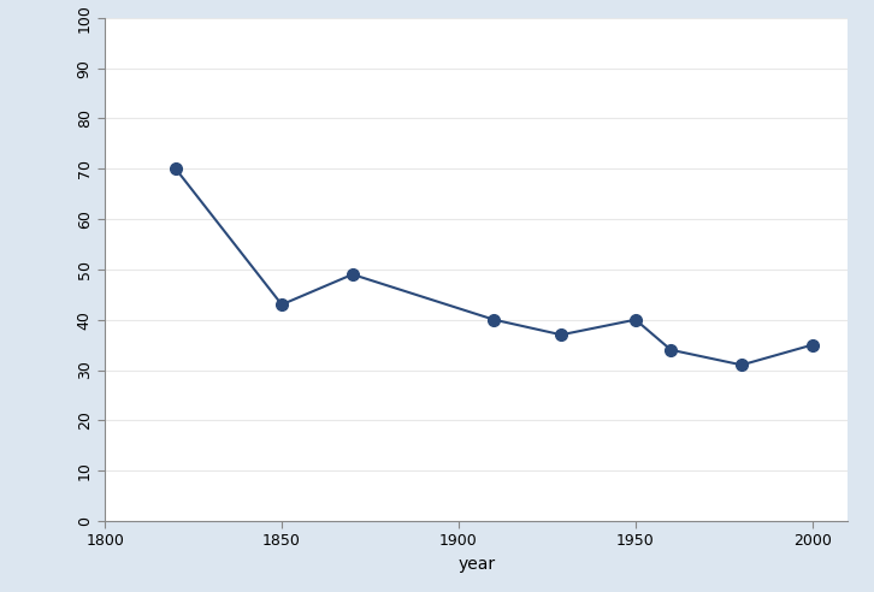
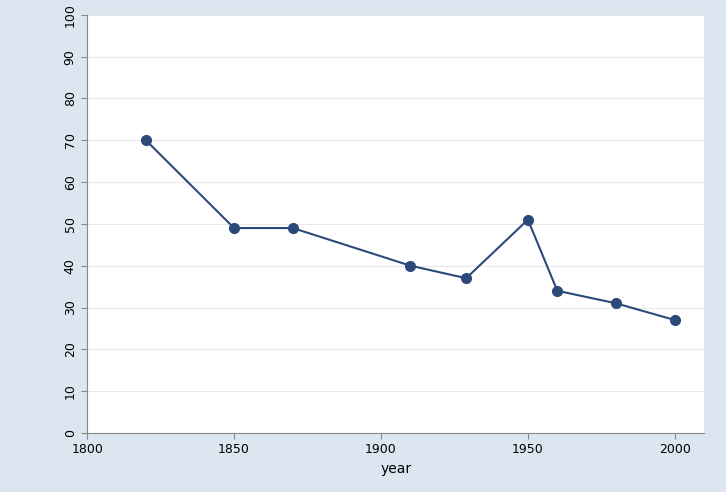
1850: 43 -> 49
1950: 40 -> 51
2000: 35 -> 27
